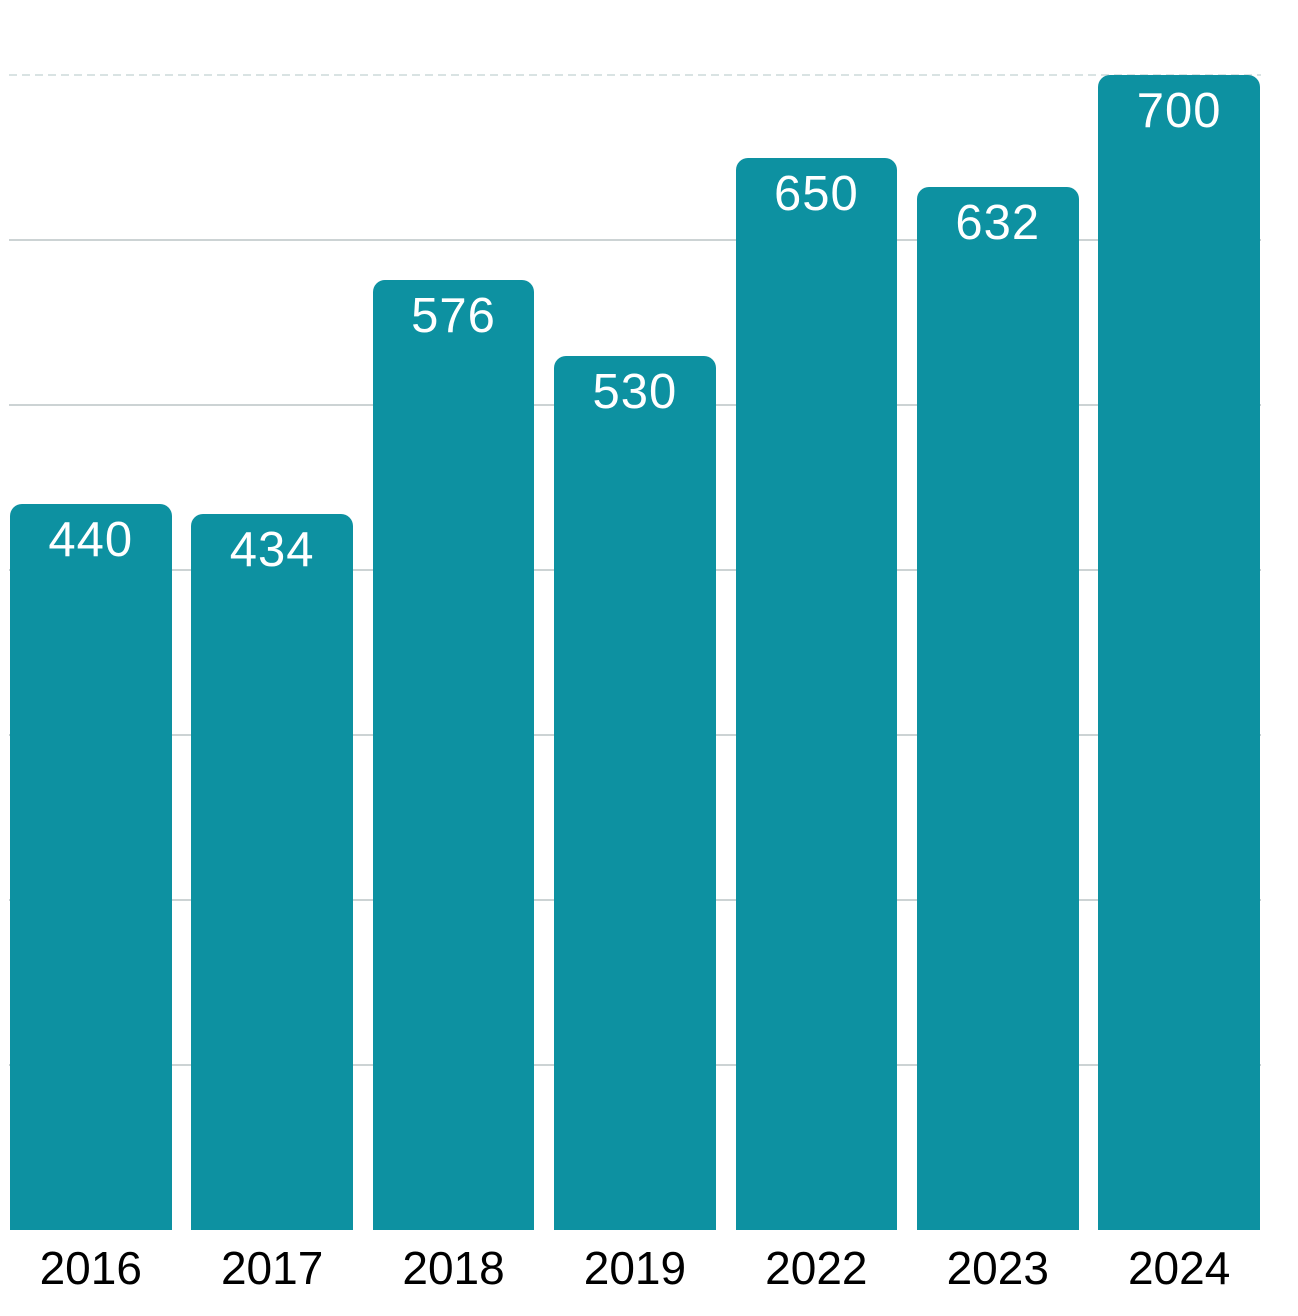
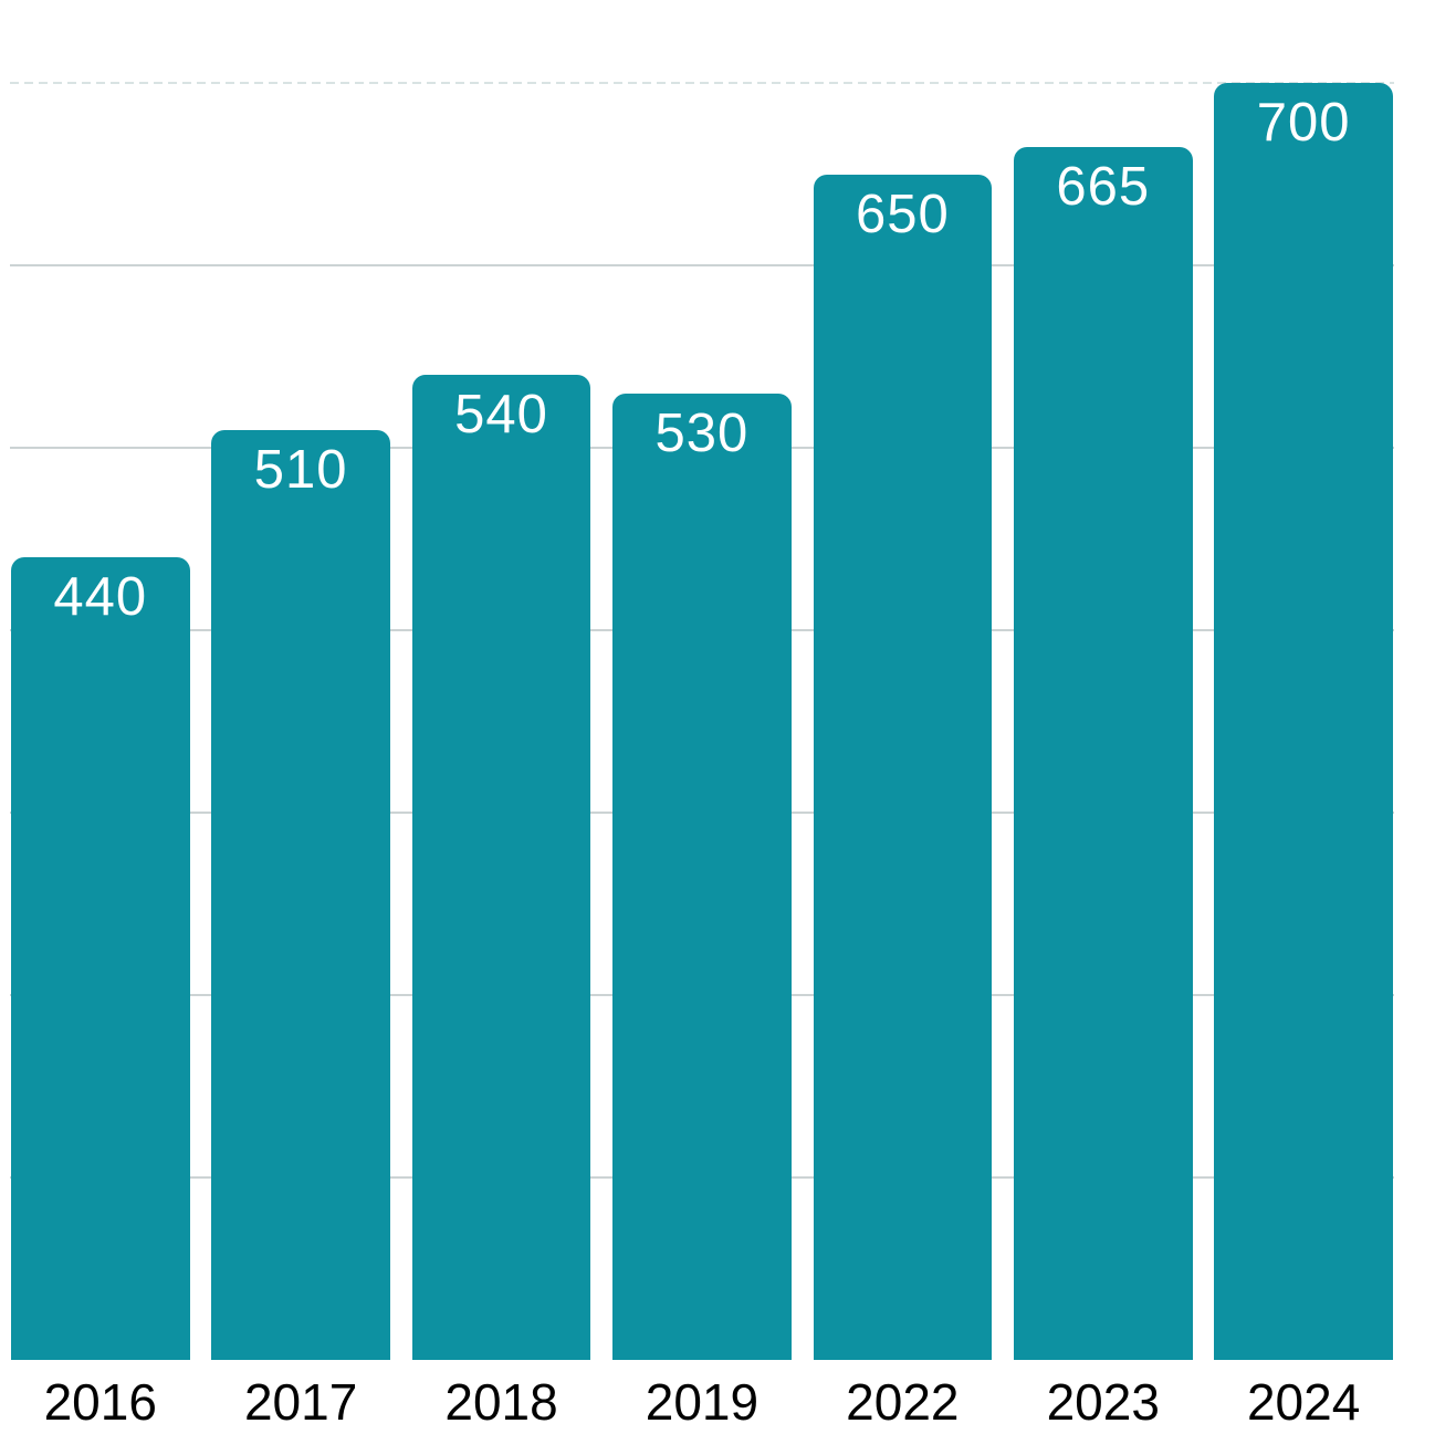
2017: 434 -> 510
2018: 576 -> 540
2023: 632 -> 665
